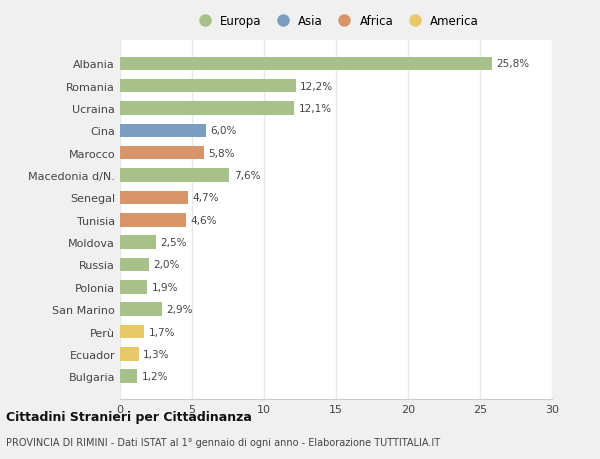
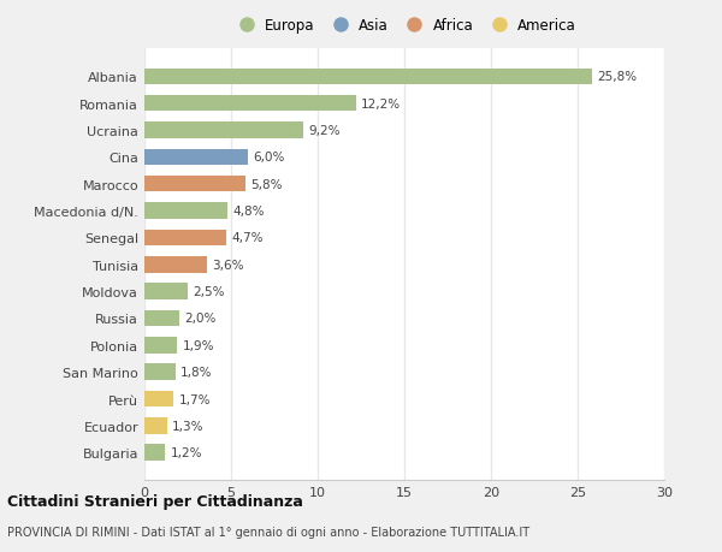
Ucraina: 12,1% -> 9,2%
Macedonia d/N.: 7,6% -> 4,8%
Tunisia: 4,6% -> 3,6%
San Marino: 2,9% -> 1,8%
